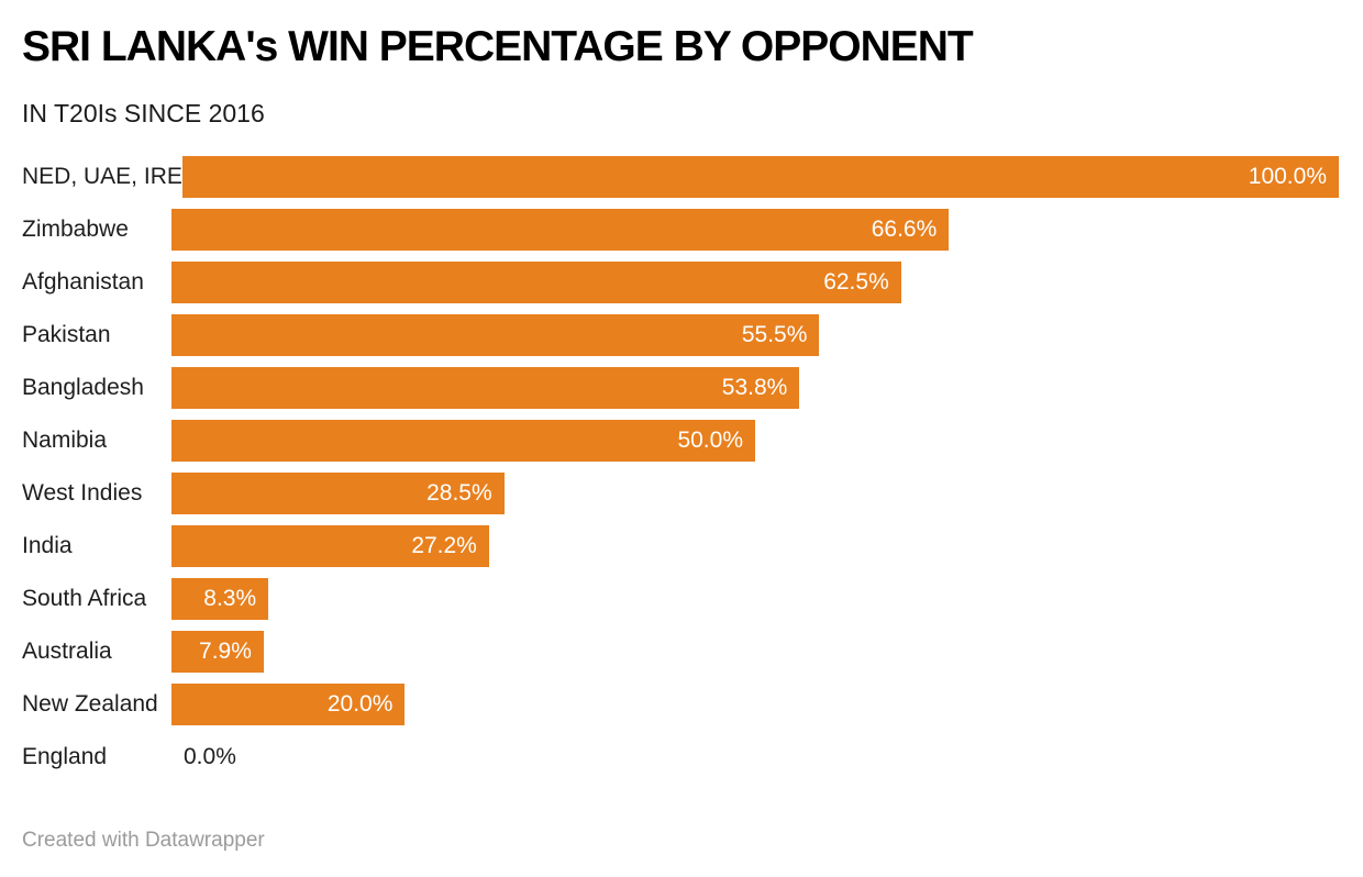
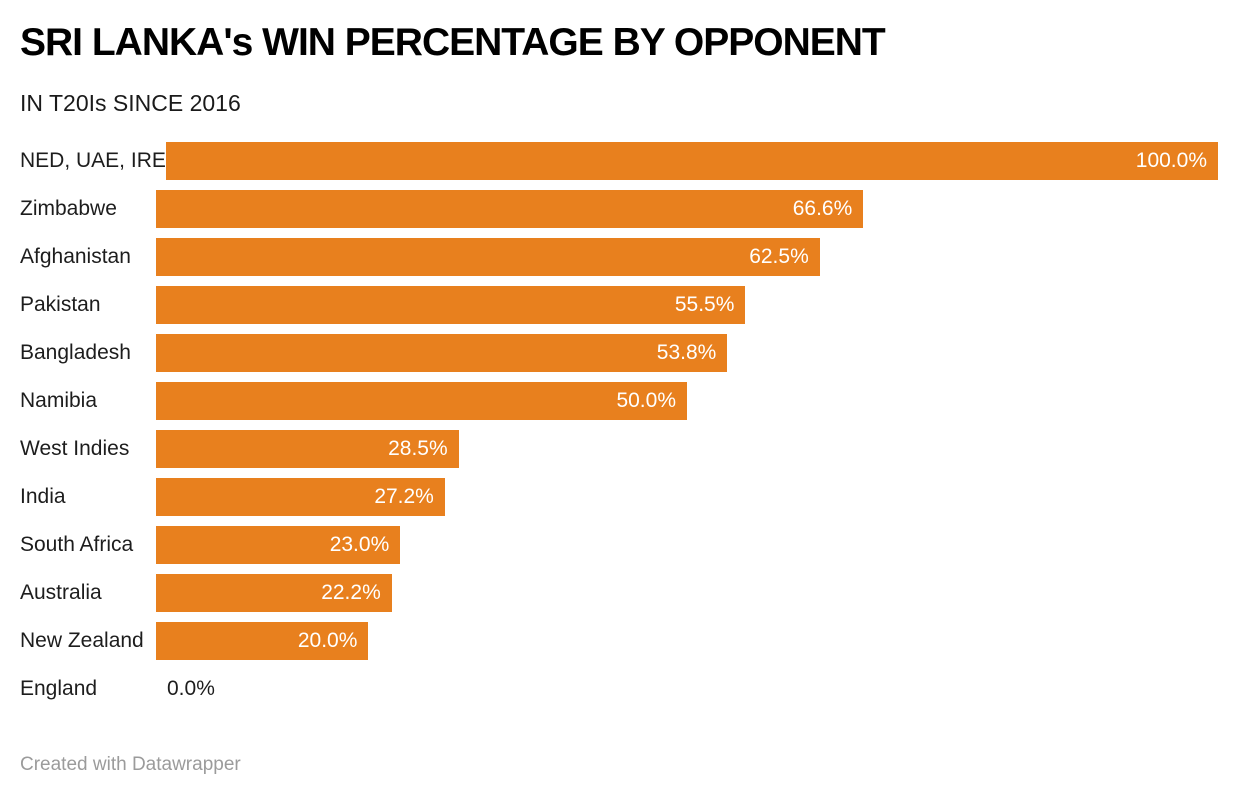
South Africa: 8.3% -> 23.0%
Australia: 7.9% -> 22.2%
